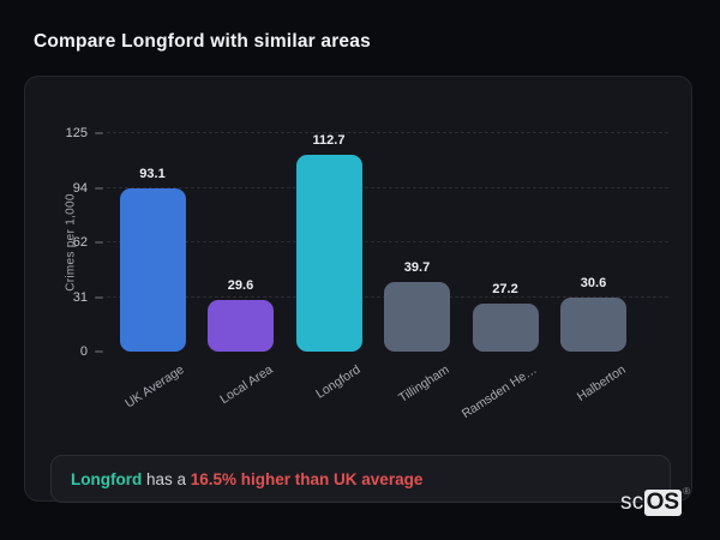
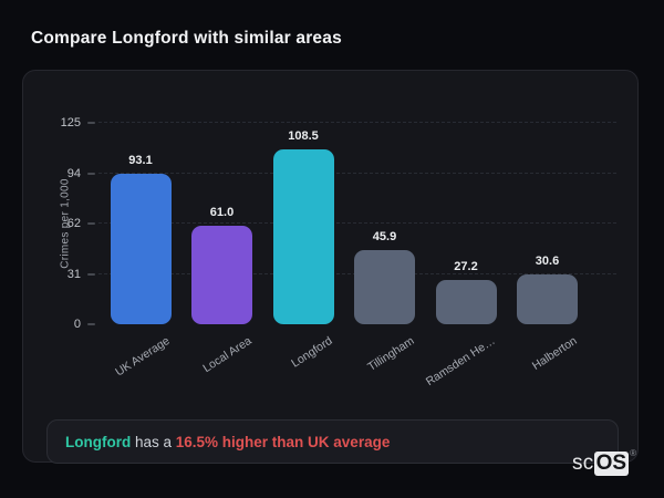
Local Area: 29.6 -> 61.0
Longford: 112.7 -> 108.5
Tillingham: 39.7 -> 45.9
